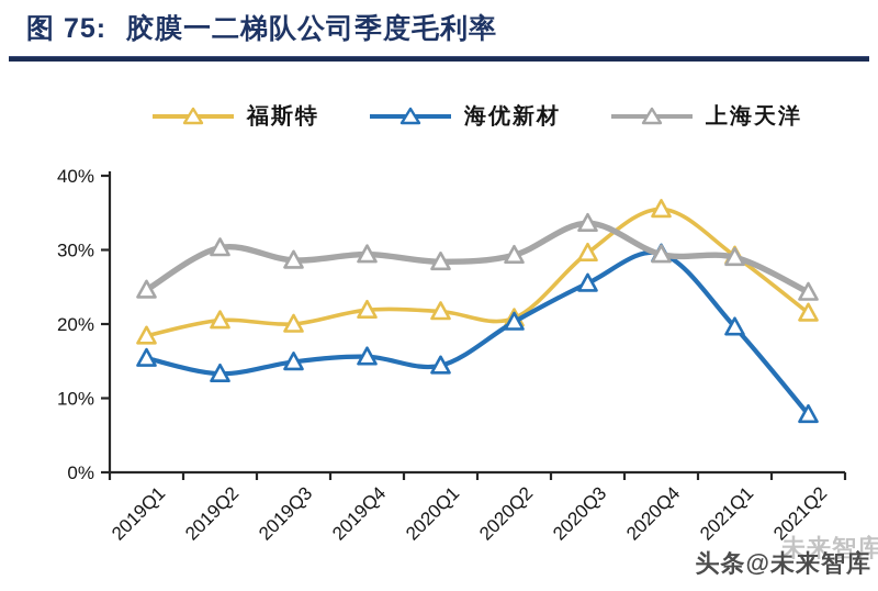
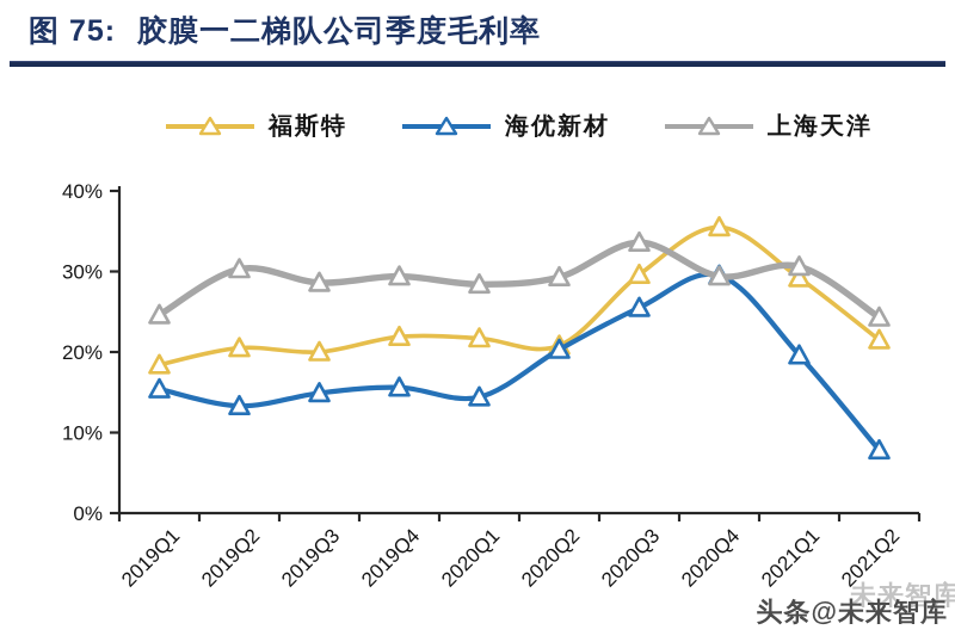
上海天洋/2021Q1: 29% -> 31%
